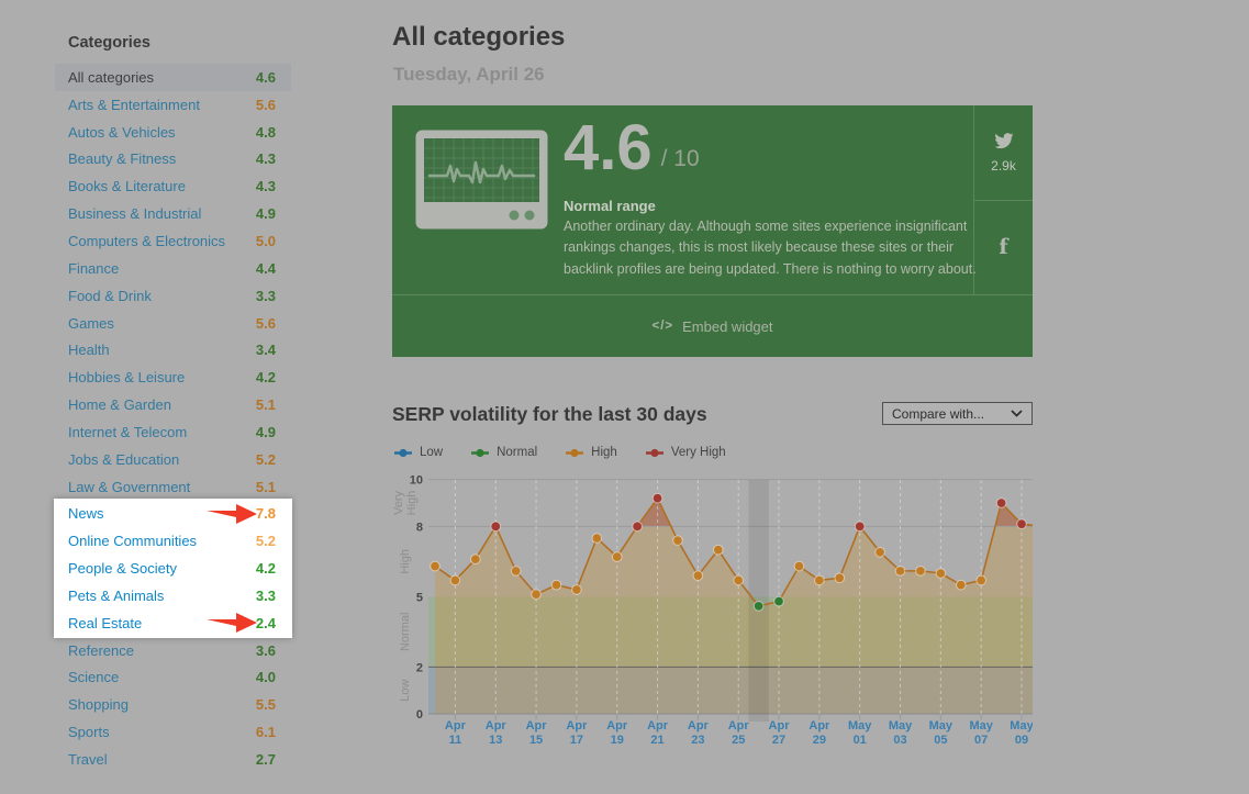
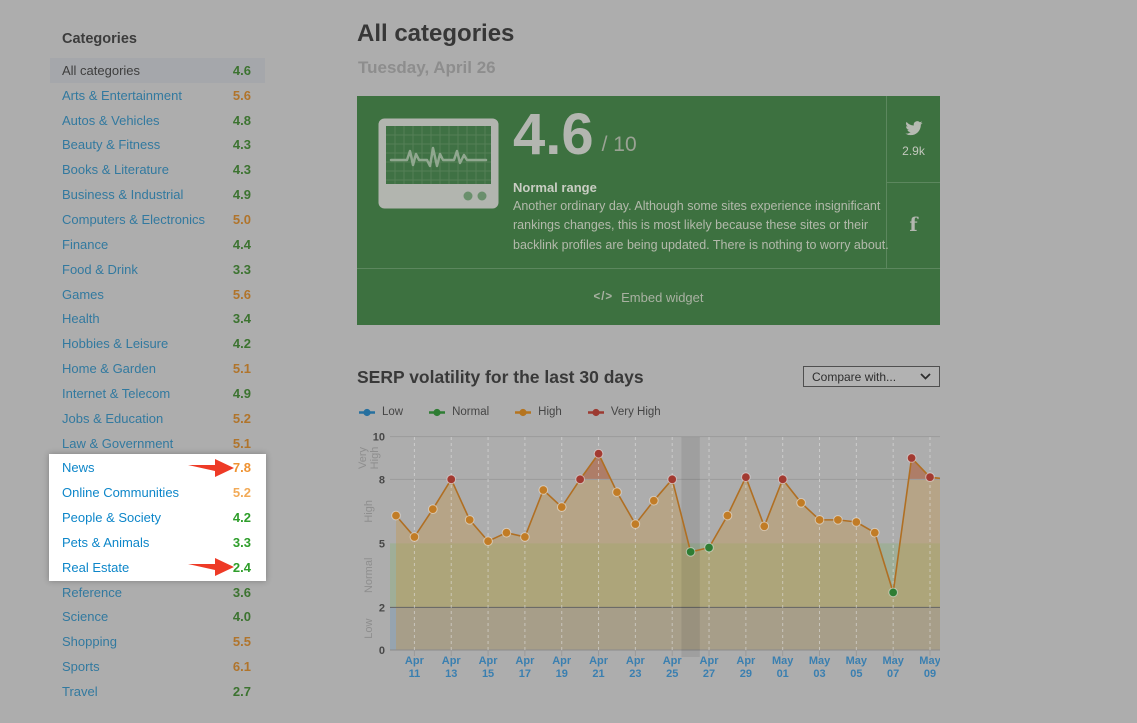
Apr 11: 5.7 -> 5.3
Apr 25: 5.7 -> 8.0
Apr 29: 5.7 -> 8.1
May 07: 5.7 -> 2.7
